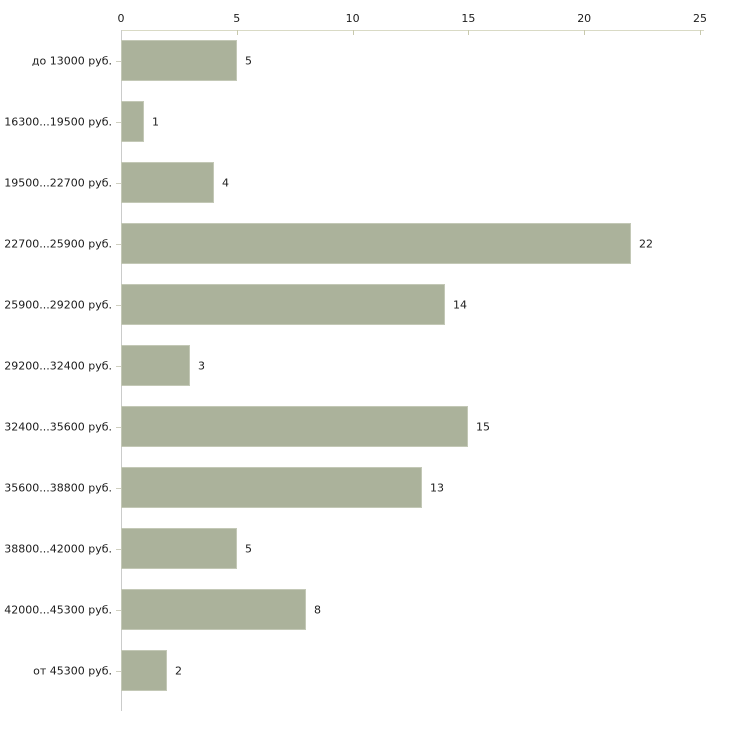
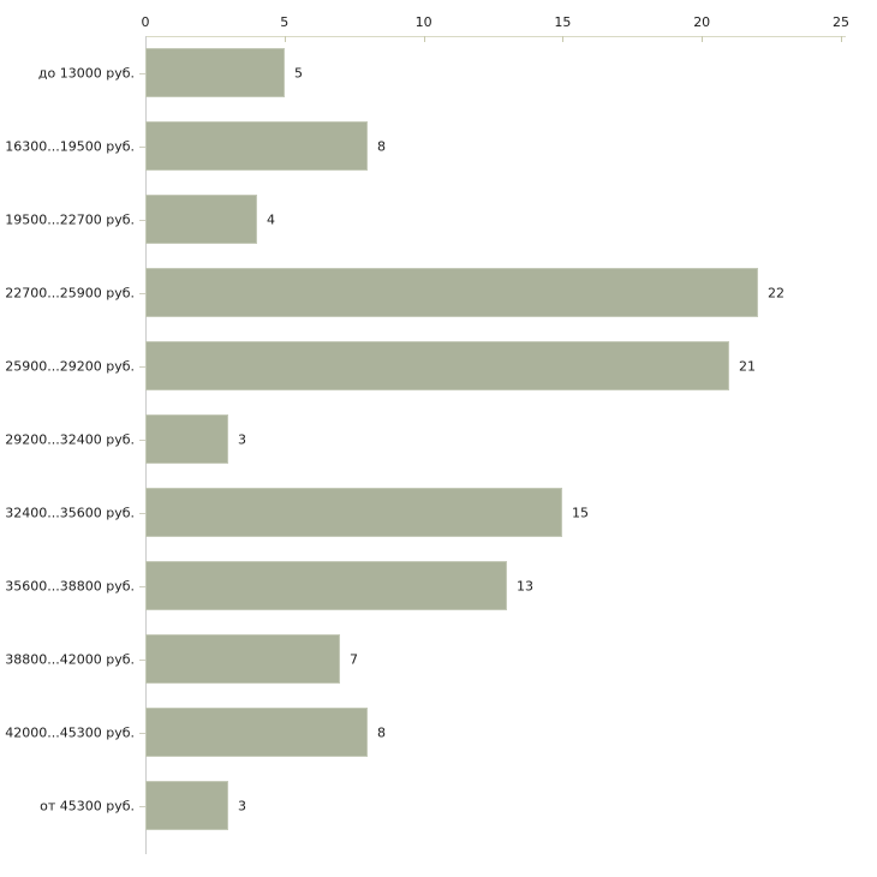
16300...19500 руб.: 1 -> 8
25900...29200 руб.: 14 -> 21
38800...42000 руб.: 5 -> 7
от 45300 руб.: 2 -> 3
